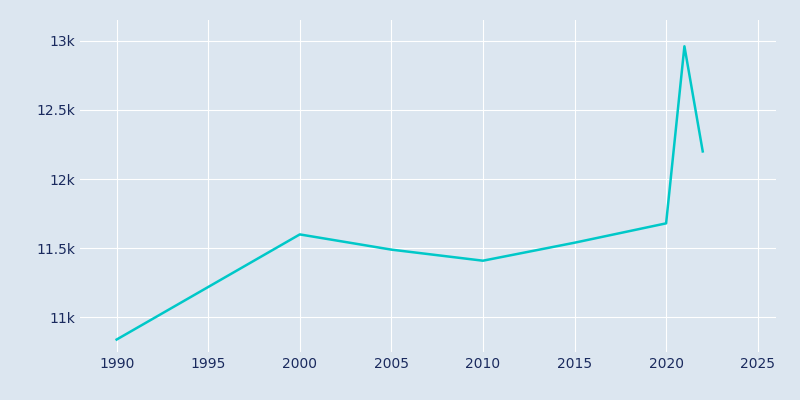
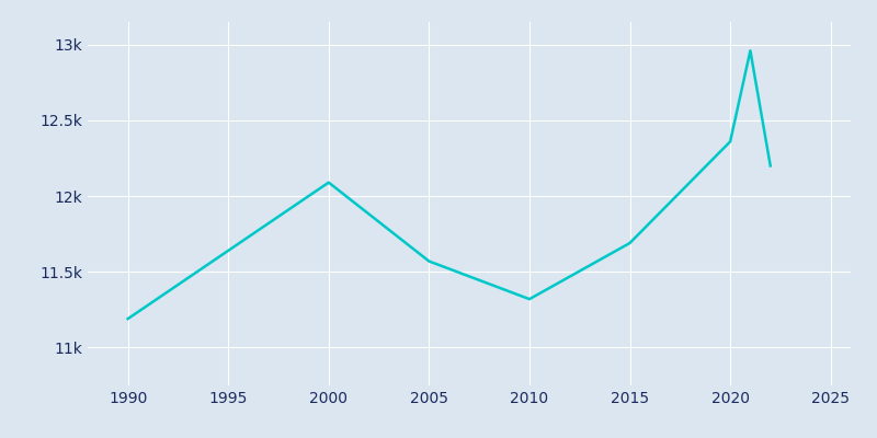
1990: 10.84k -> 11.19k
2000: 11.60k -> 12.09k
2005: 11.49k -> 11.57k
2010: 11.41k -> 11.32k
2015: 11.54k -> 11.69k
2020: 11.68k -> 12.36k
